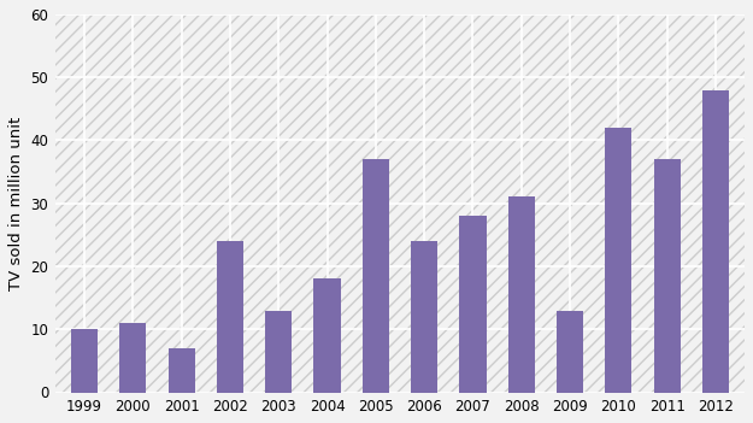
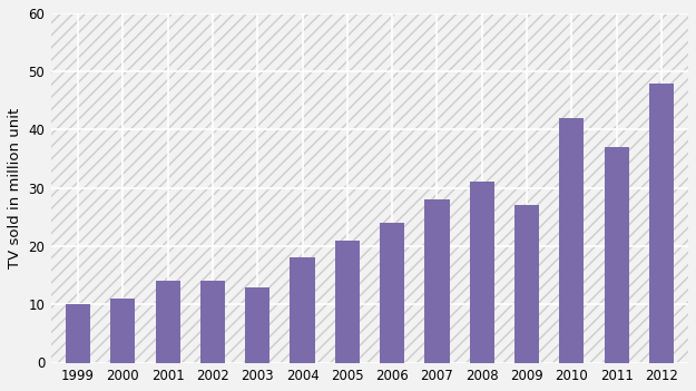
2001: 7 -> 14
2002: 24 -> 14
2005: 37 -> 21
2009: 13 -> 27
